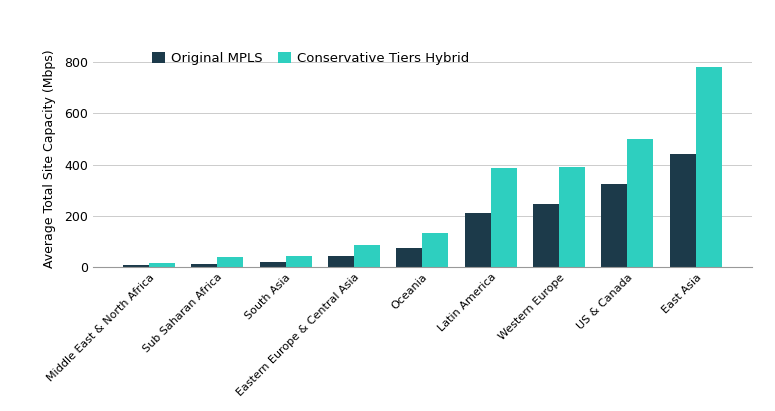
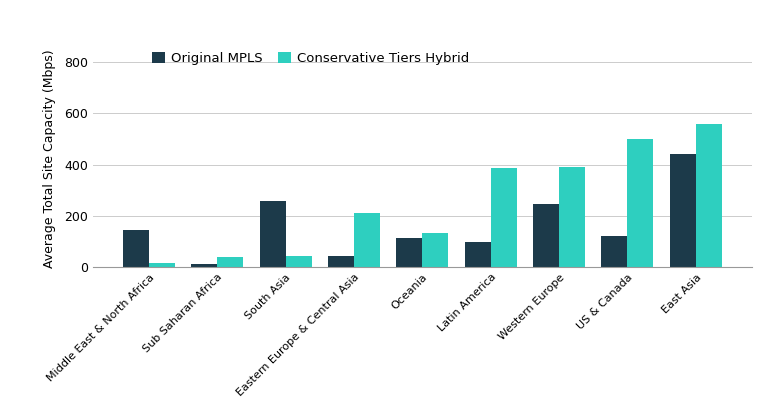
Original MPLS/Middle East & North Africa: 8 -> 145
Original MPLS/South Asia: 22 -> 260
Conservative Tiers Hybrid/Eastern Europe & Central Asia: 85 -> 210
Original MPLS/Oceania: 75 -> 115
Original MPLS/Latin America: 210 -> 100
Original MPLS/US & Canada: 325 -> 120
Conservative Tiers Hybrid/East Asia: 780 -> 560
